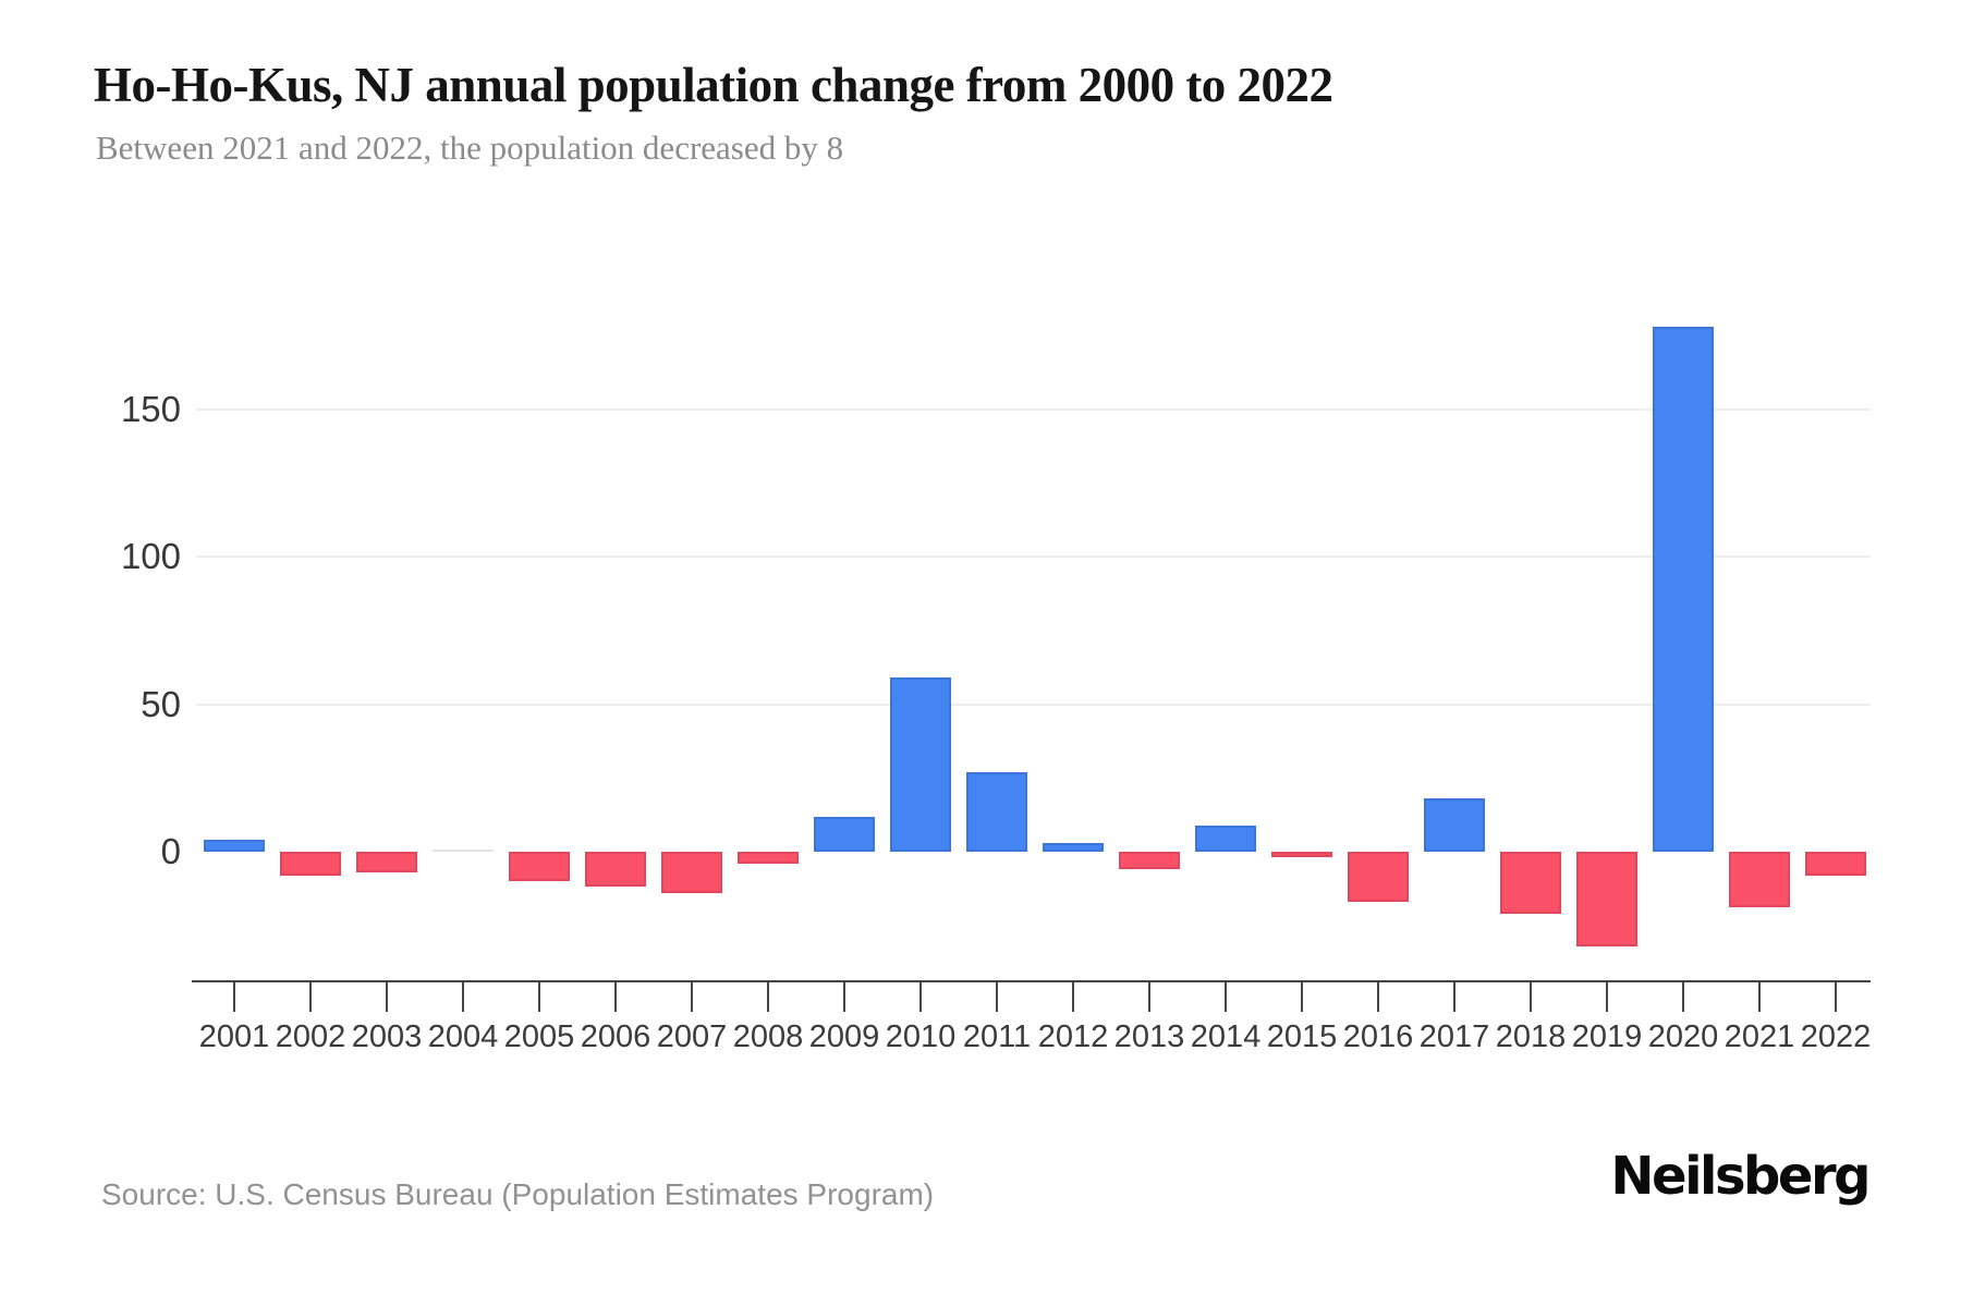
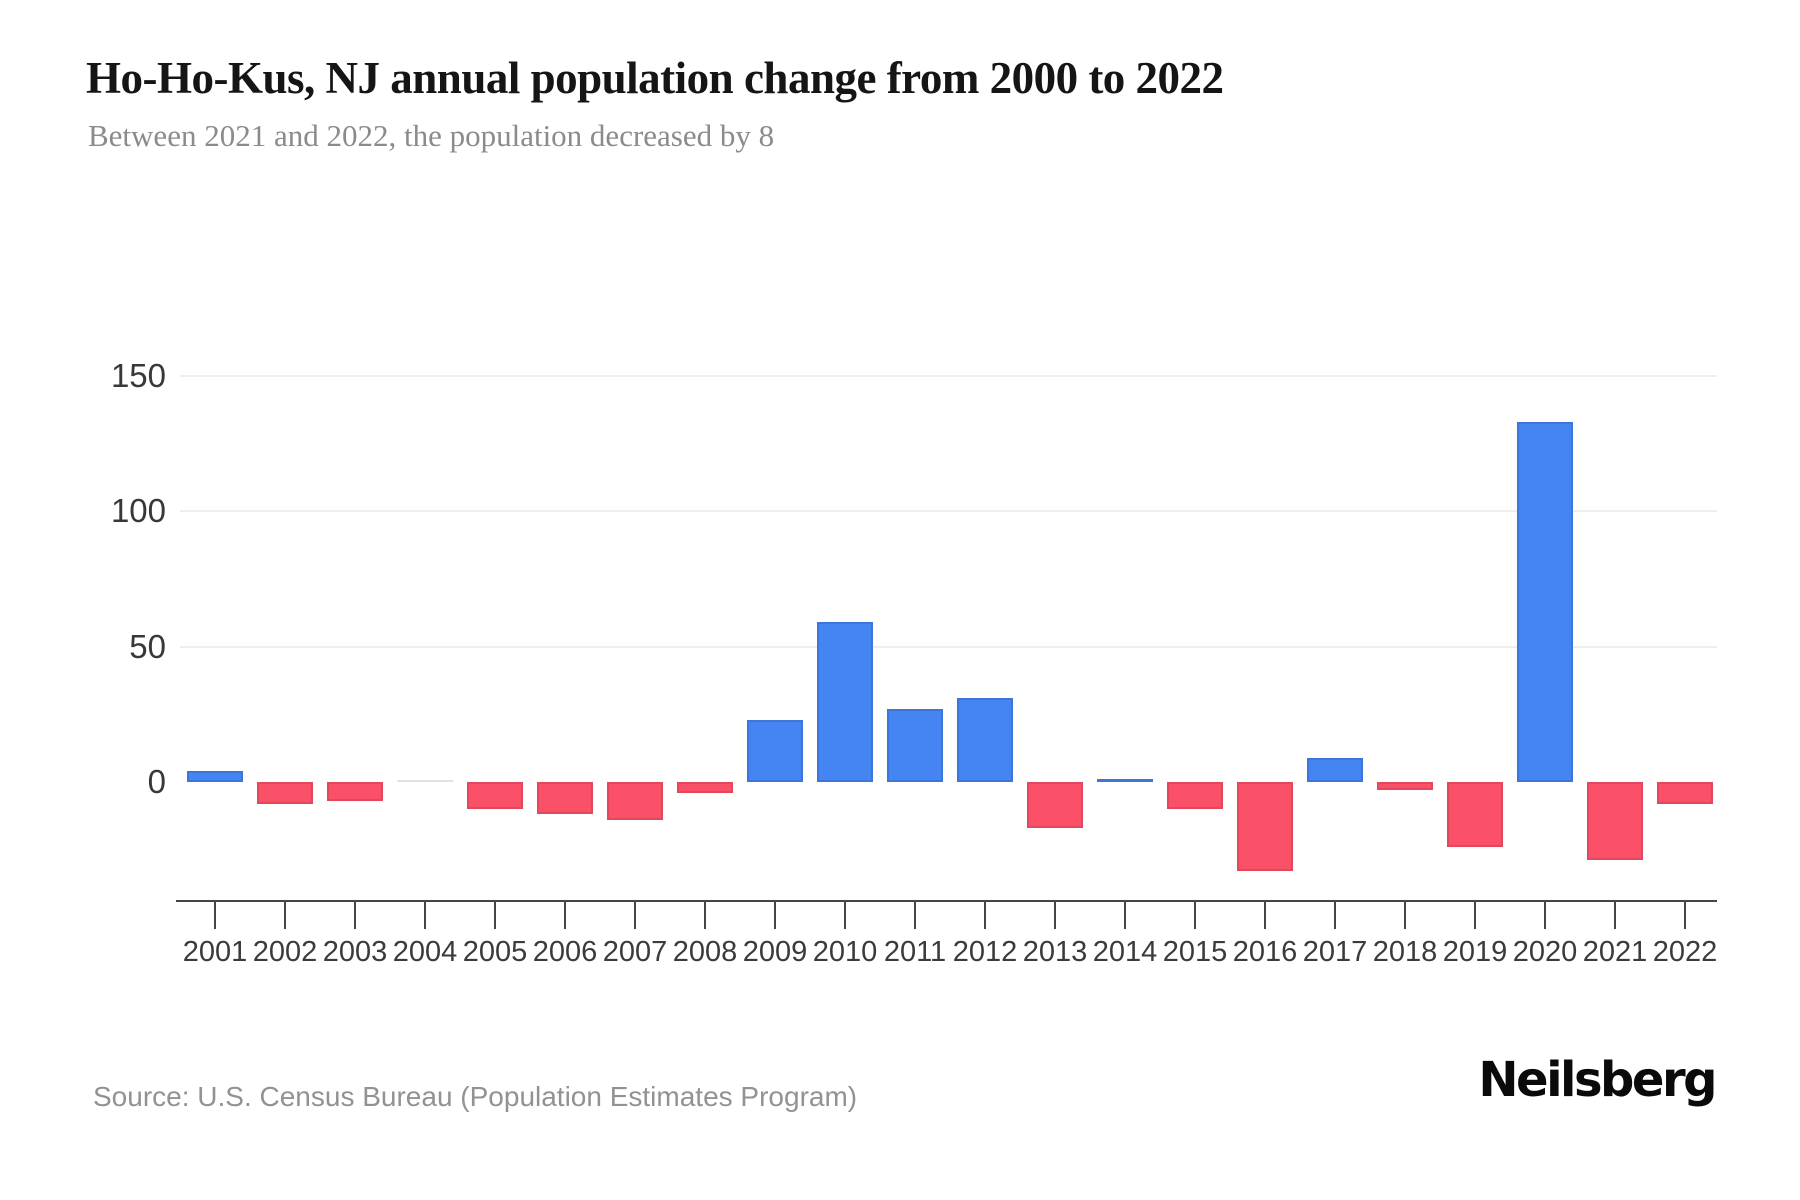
2009: 12 -> 23
2012: 3 -> 31
2013: -6 -> -17
2014: 9 -> 1
2015: -2 -> -10
2016: -17 -> -33
2017: 18 -> 9
2018: -21 -> -3
2019: -32 -> -24
2020: 178 -> 133
2021: -19 -> -29
